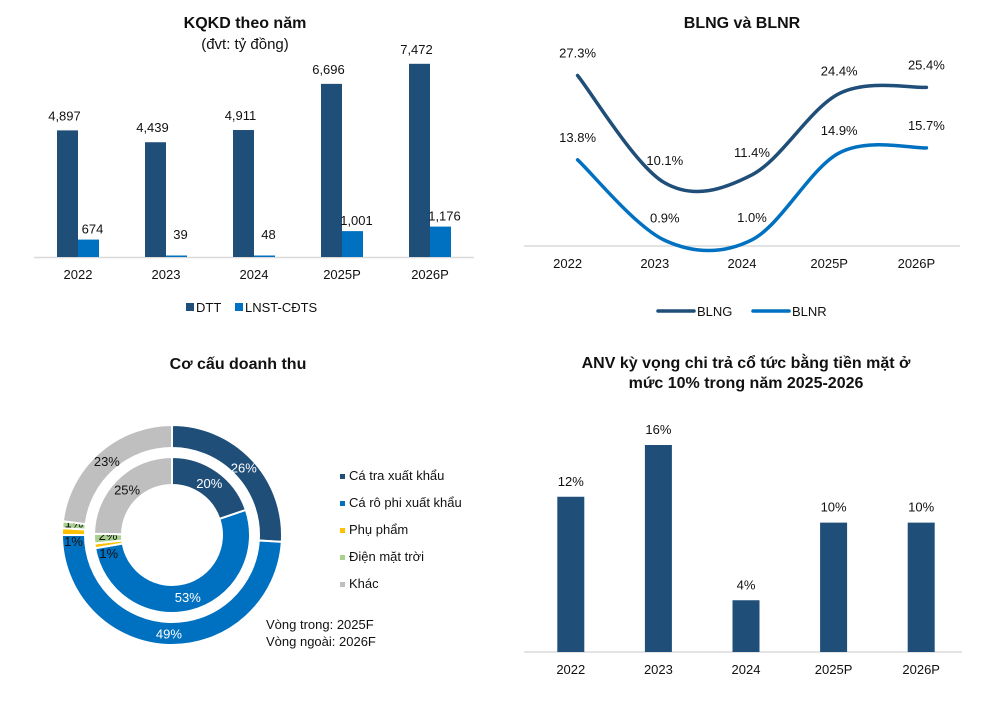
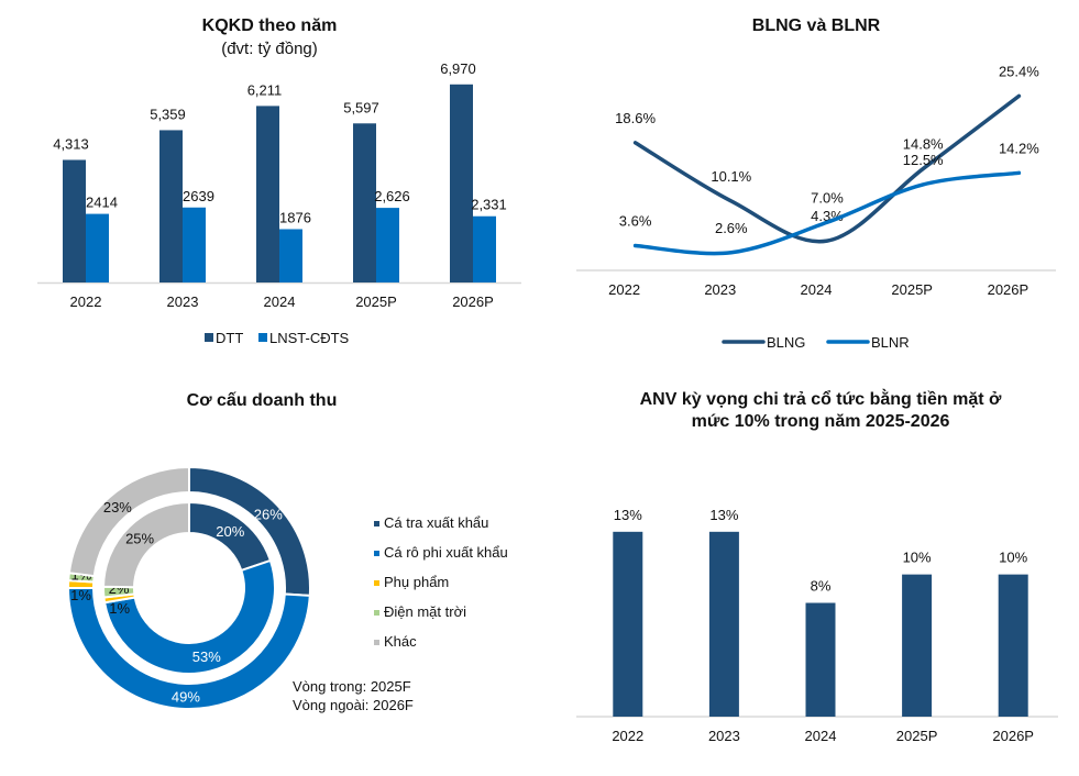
KQKD theo năm/DTT/2022: 4,897 -> 4,313
KQKD theo năm/LNST-CĐTS/2022: 674 -> 2414
KQKD theo năm/DTT/2023: 4,439 -> 5,359
KQKD theo năm/LNST-CĐTS/2023: 39 -> 2639
KQKD theo năm/DTT/2024: 4,911 -> 6,211
KQKD theo năm/LNST-CĐTS/2024: 48 -> 1876
KQKD theo năm/DTT/2025P: 6,696 -> 5,597
KQKD theo năm/LNST-CĐTS/2025P: 1,001 -> 2,626
KQKD theo năm/DTT/2026P: 7,472 -> 6,970
KQKD theo năm/LNST-CĐTS/2026P: 1,176 -> 2,331
BLNG và BLNR/BLNG/2022: 27.3% -> 18.6%
BLNG và BLNR/BLNR/2022: 13.8% -> 3.6%
BLNG và BLNR/BLNR/2023: 0.9% -> 2.6%
BLNG và BLNR/BLNG/2024: 11.4% -> 4.3%
BLNG và BLNR/BLNR/2024: 1.0% -> 7.0%
BLNG và BLNR/BLNG/2025P: 24.4% -> 14.8%
BLNG và BLNR/BLNR/2025P: 14.9% -> 12.5%
BLNG và BLNR/BLNR/2026P: 15.7% -> 14.2%
ANV kỳ vọng chi trả cổ tức bằng tiền mặt ở/2022: 12% -> 13%
ANV kỳ vọng chi trả cổ tức bằng tiền mặt ở/2023: 16% -> 13%
ANV kỳ vọng chi trả cổ tức bằng tiền mặt ở/2024: 4% -> 8%
